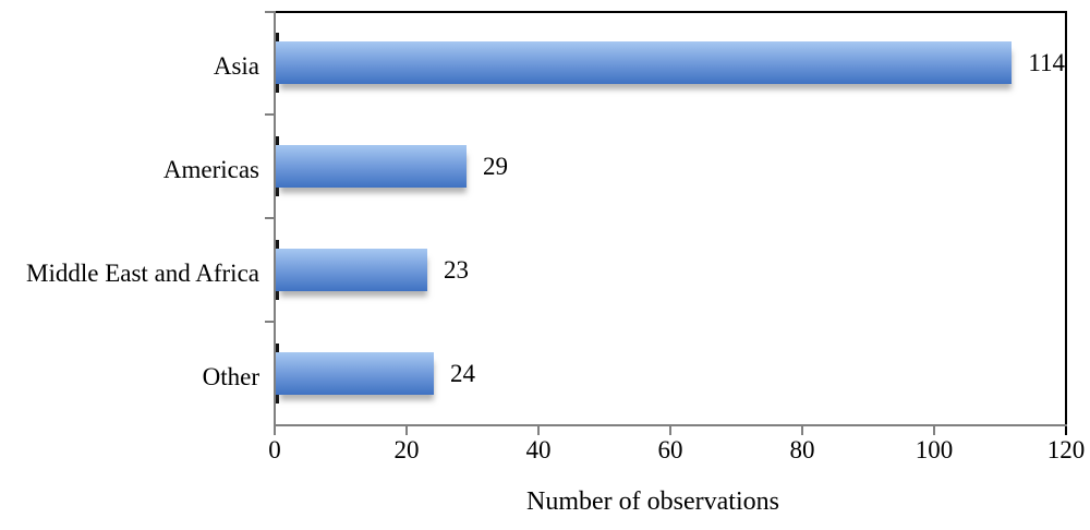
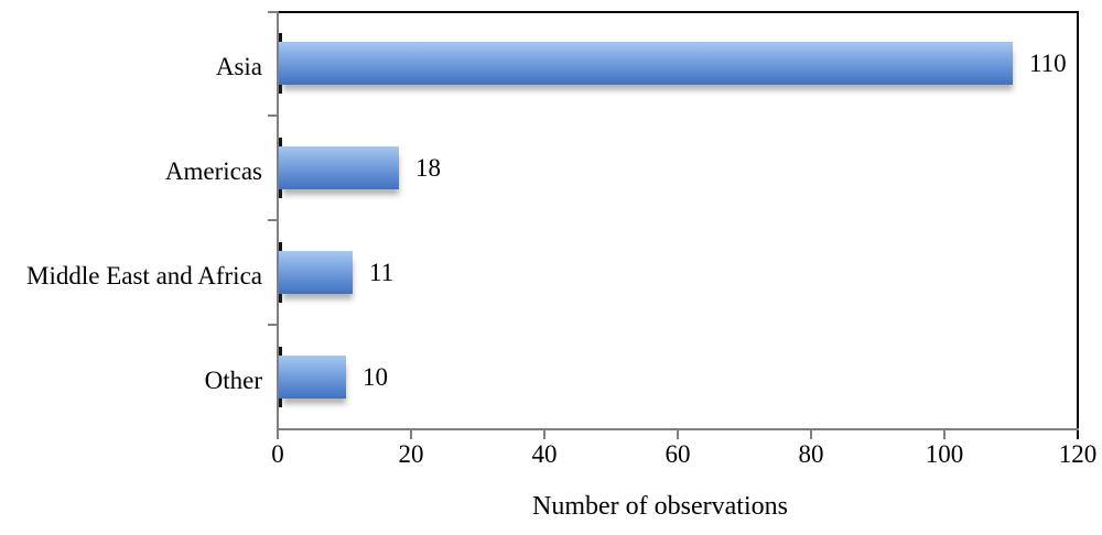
Asia: 114 -> 110
Americas: 29 -> 18
Middle East and Africa: 23 -> 11
Other: 24 -> 10
